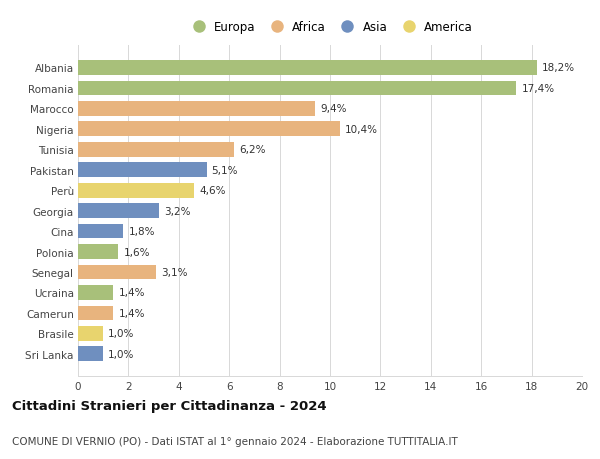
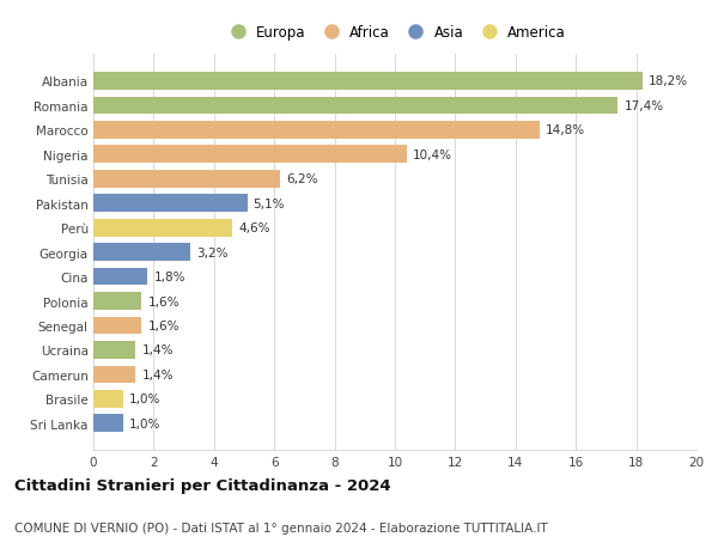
Marocco: 9,4% -> 14,8%
Senegal: 3,1% -> 1,6%
